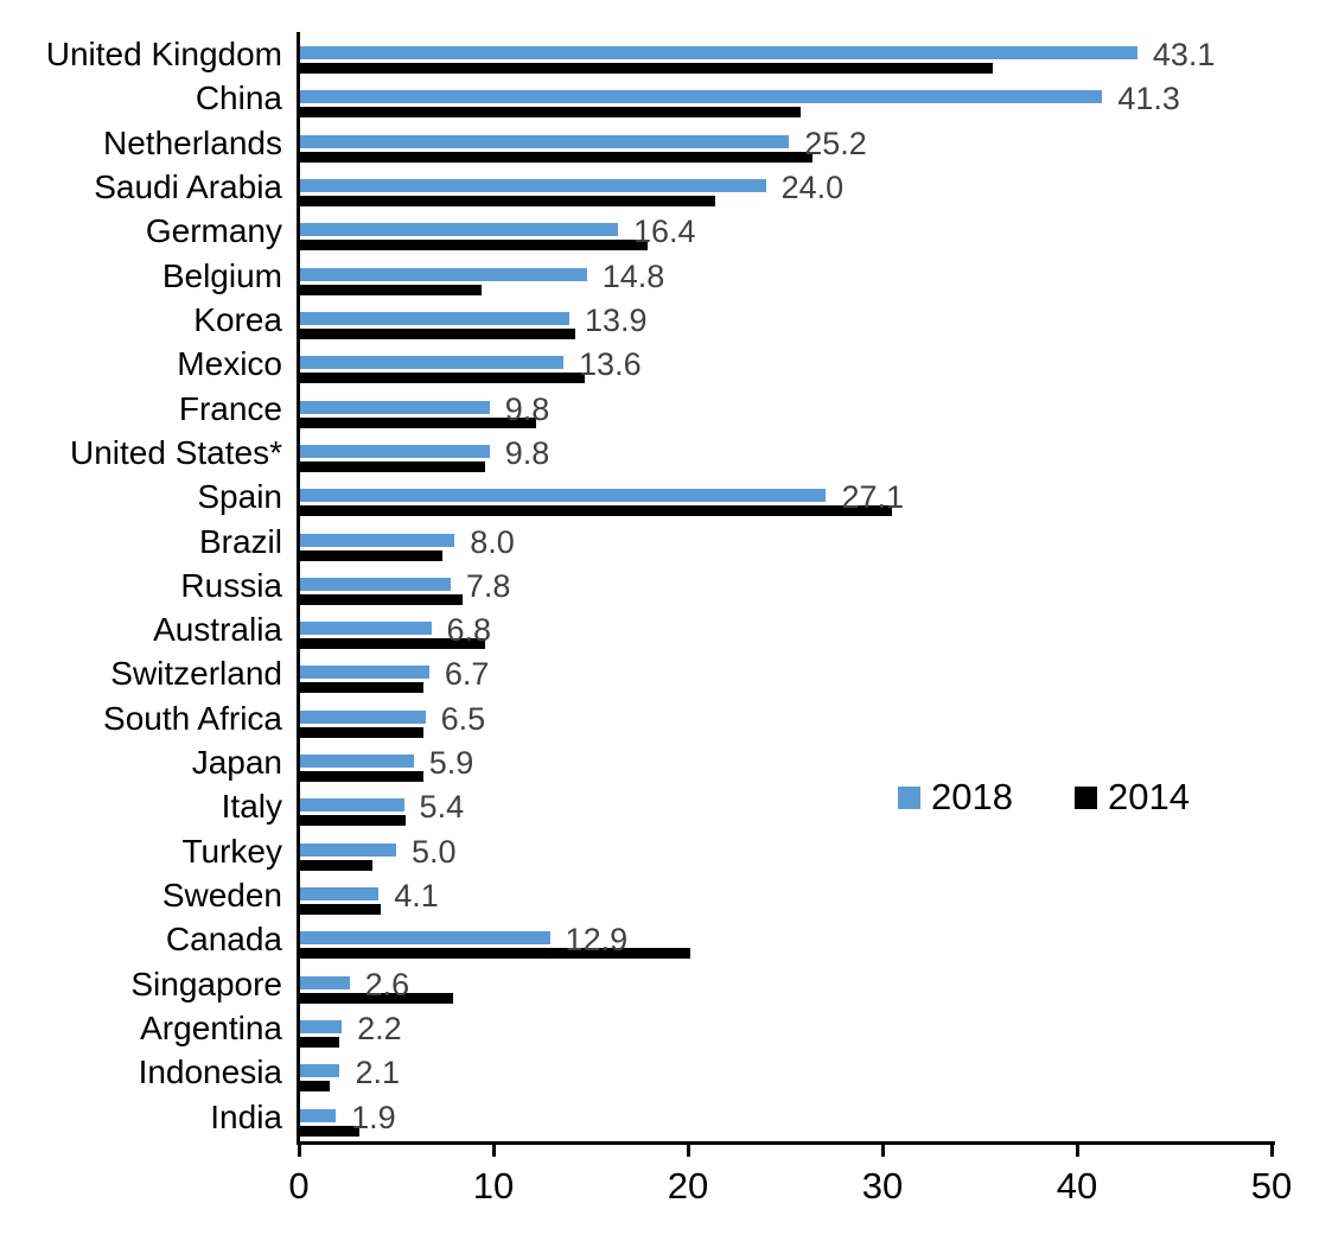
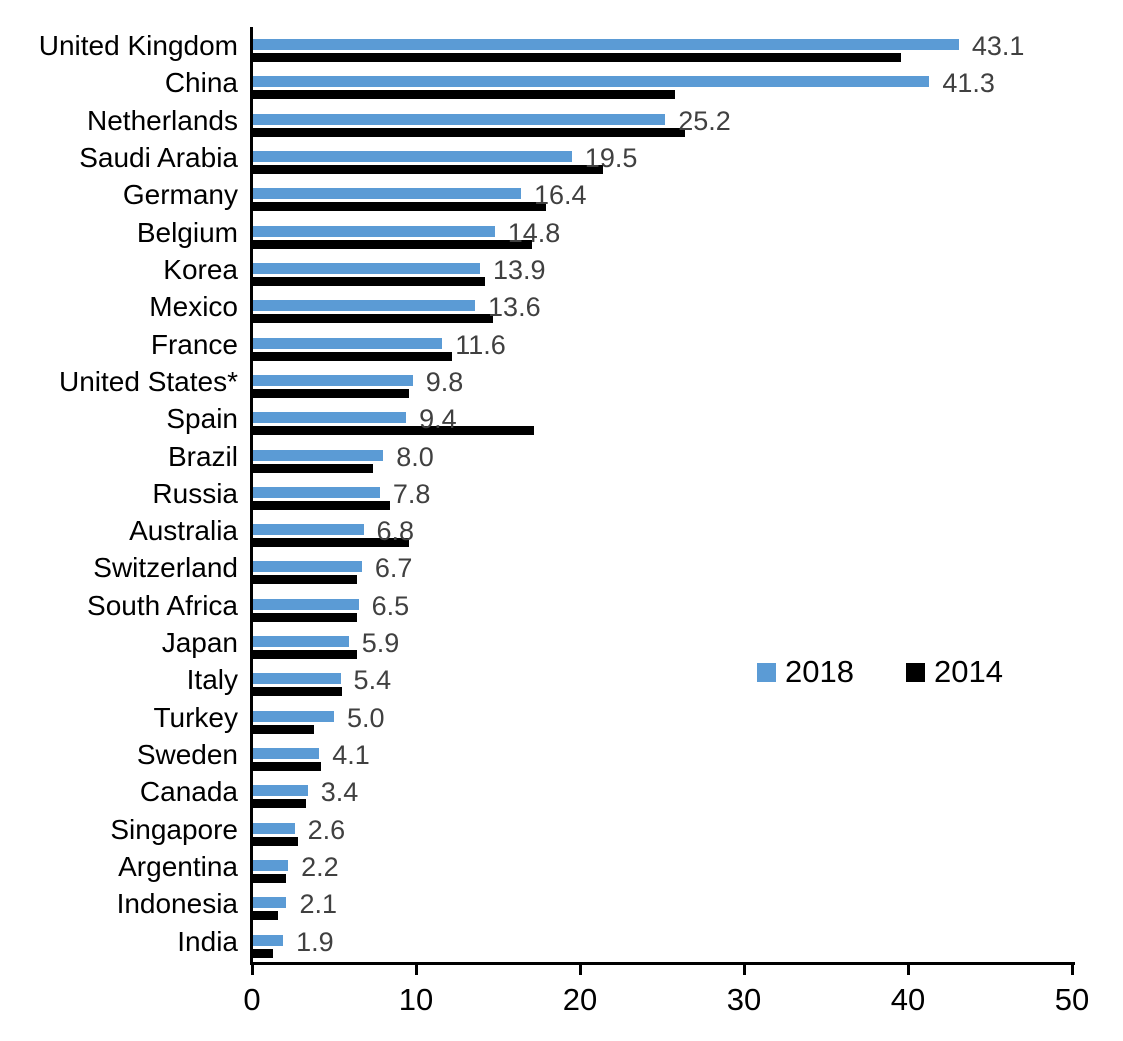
2014/United Kingdom: 35.7 -> 39.6
2018/Saudi Arabia: 24.0 -> 19.5
2014/Belgium: 9.4 -> 17.1
2018/France: 9.8 -> 11.6
2018/Spain: 27.1 -> 9.4
2014/Spain: 30.5 -> 17.2
2018/Canada: 12.9 -> 3.4
2014/Canada: 20.1 -> 3.3
2014/Singapore: 7.9 -> 2.8
2014/India: 3.1 -> 1.3
